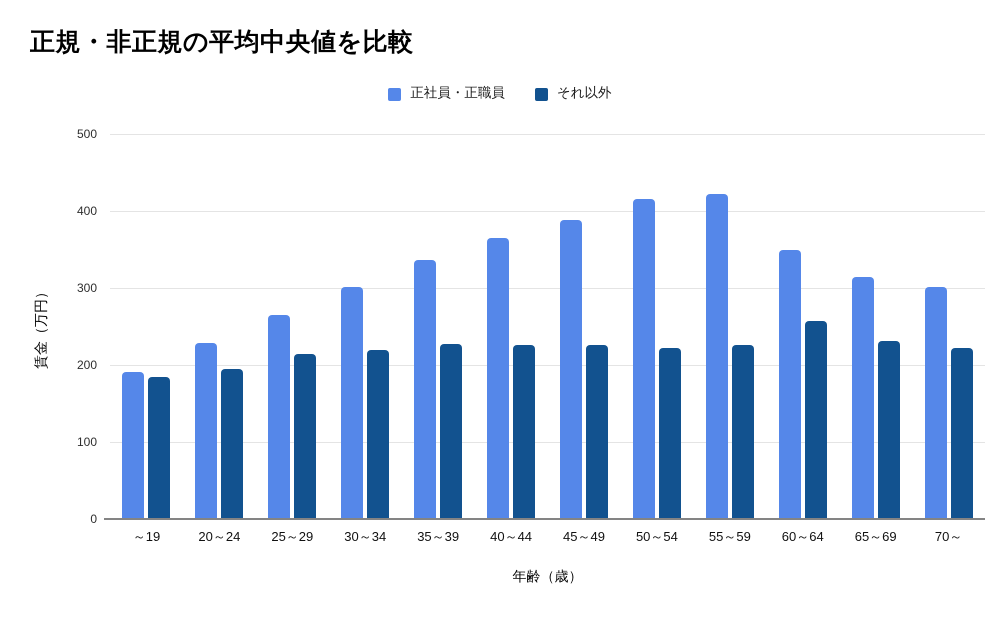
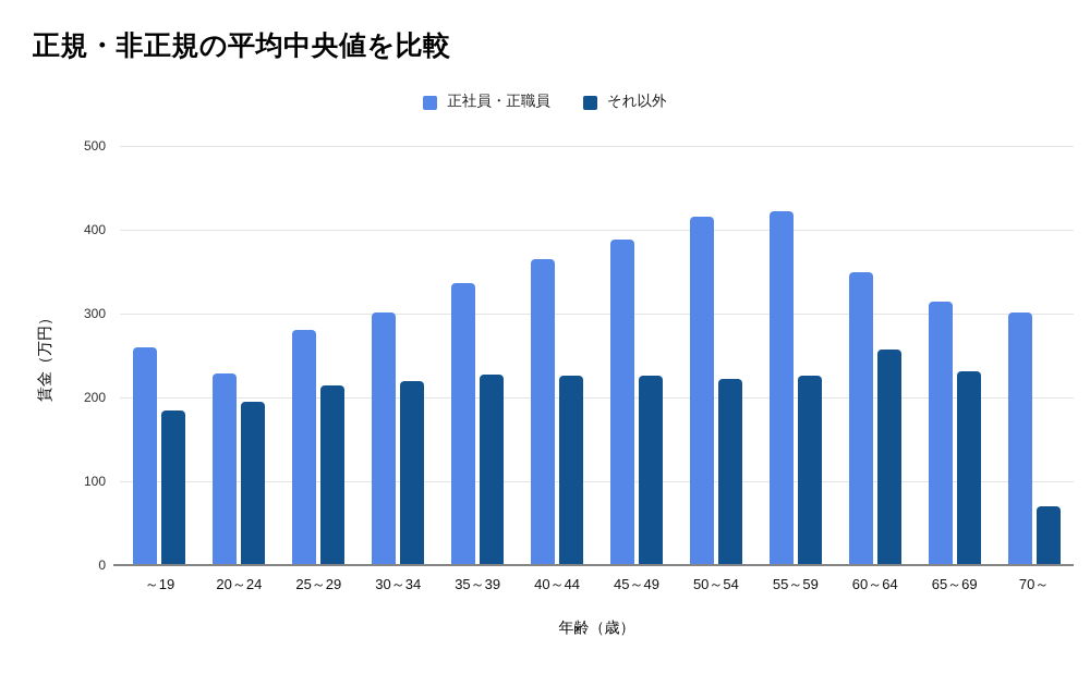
正社員・正職員/～19: 190 -> 260
正社員・正職員/25～29: 260 -> 280
それ以外/70～: 220 -> 70
